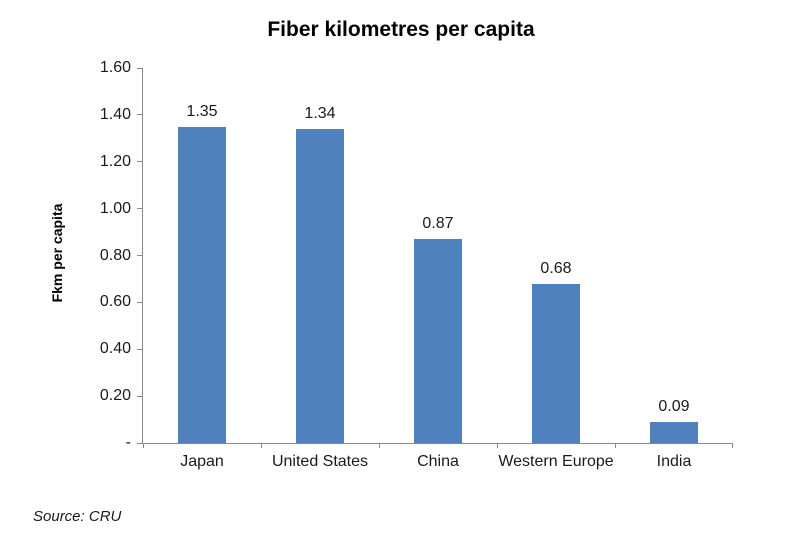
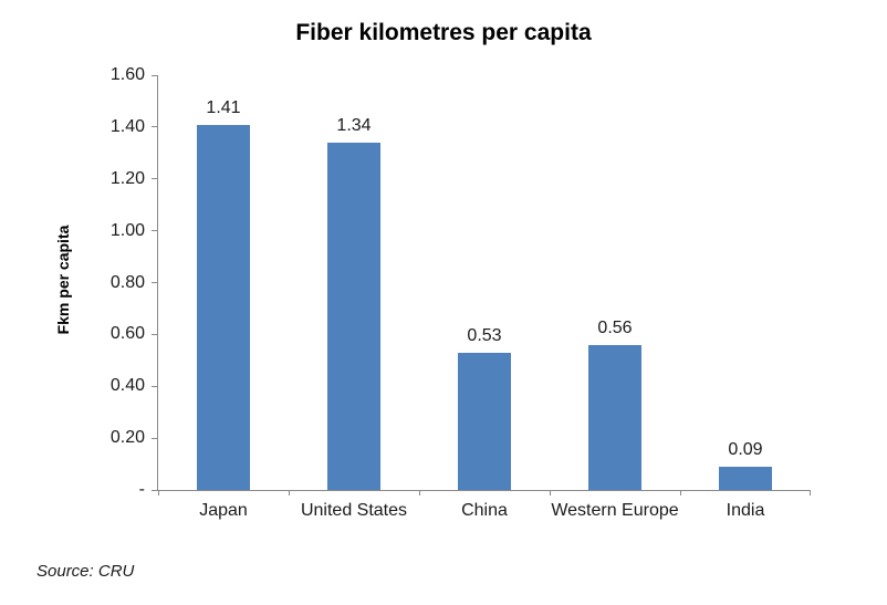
Japan: 1.35 -> 1.41
China: 0.87 -> 0.53
Western Europe: 0.68 -> 0.56
